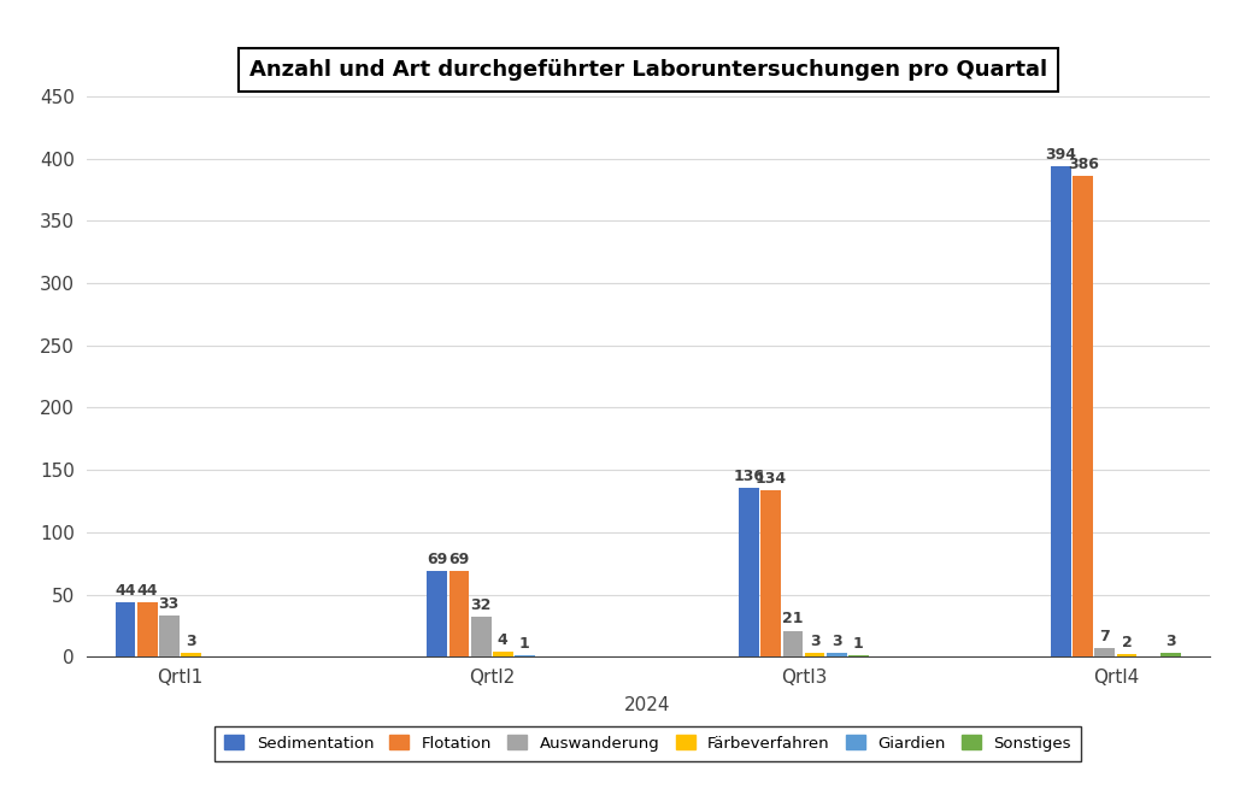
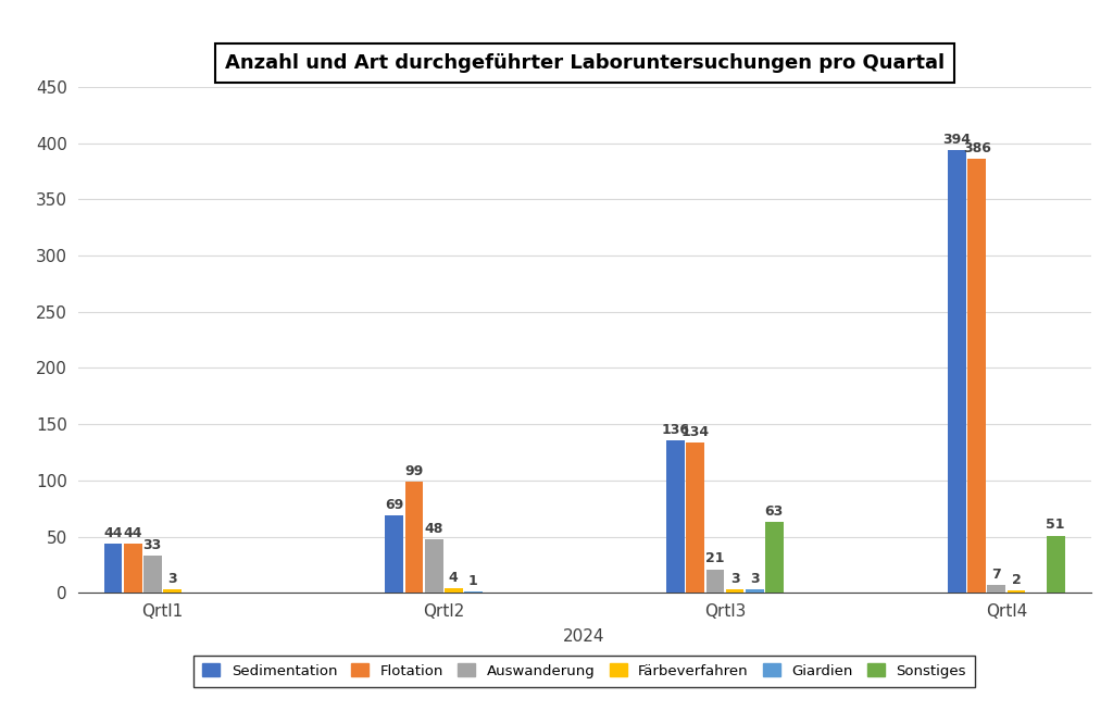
Flotation/Qrtl2: 69 -> 99
Auswanderung/Qrtl2: 32 -> 48
Sonstiges/Qrtl3: 1 -> 63
Sonstiges/Qrtl4: 3 -> 51
